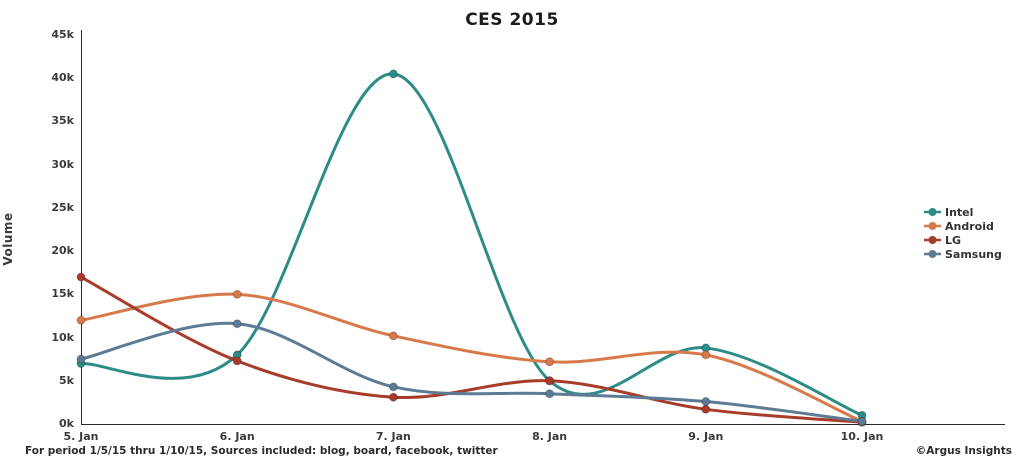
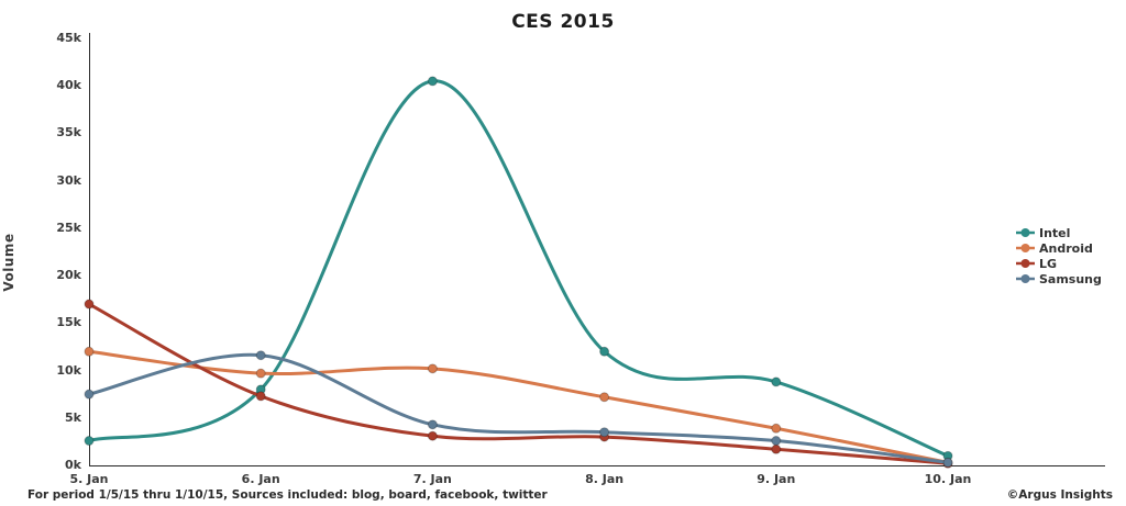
Intel/5. Jan: 7k -> 3k
Android/6. Jan: 15k -> 10k
Intel/8. Jan: 5k -> 12k
LG/8. Jan: 5k -> 3k
Android/9. Jan: 8k -> 4k
